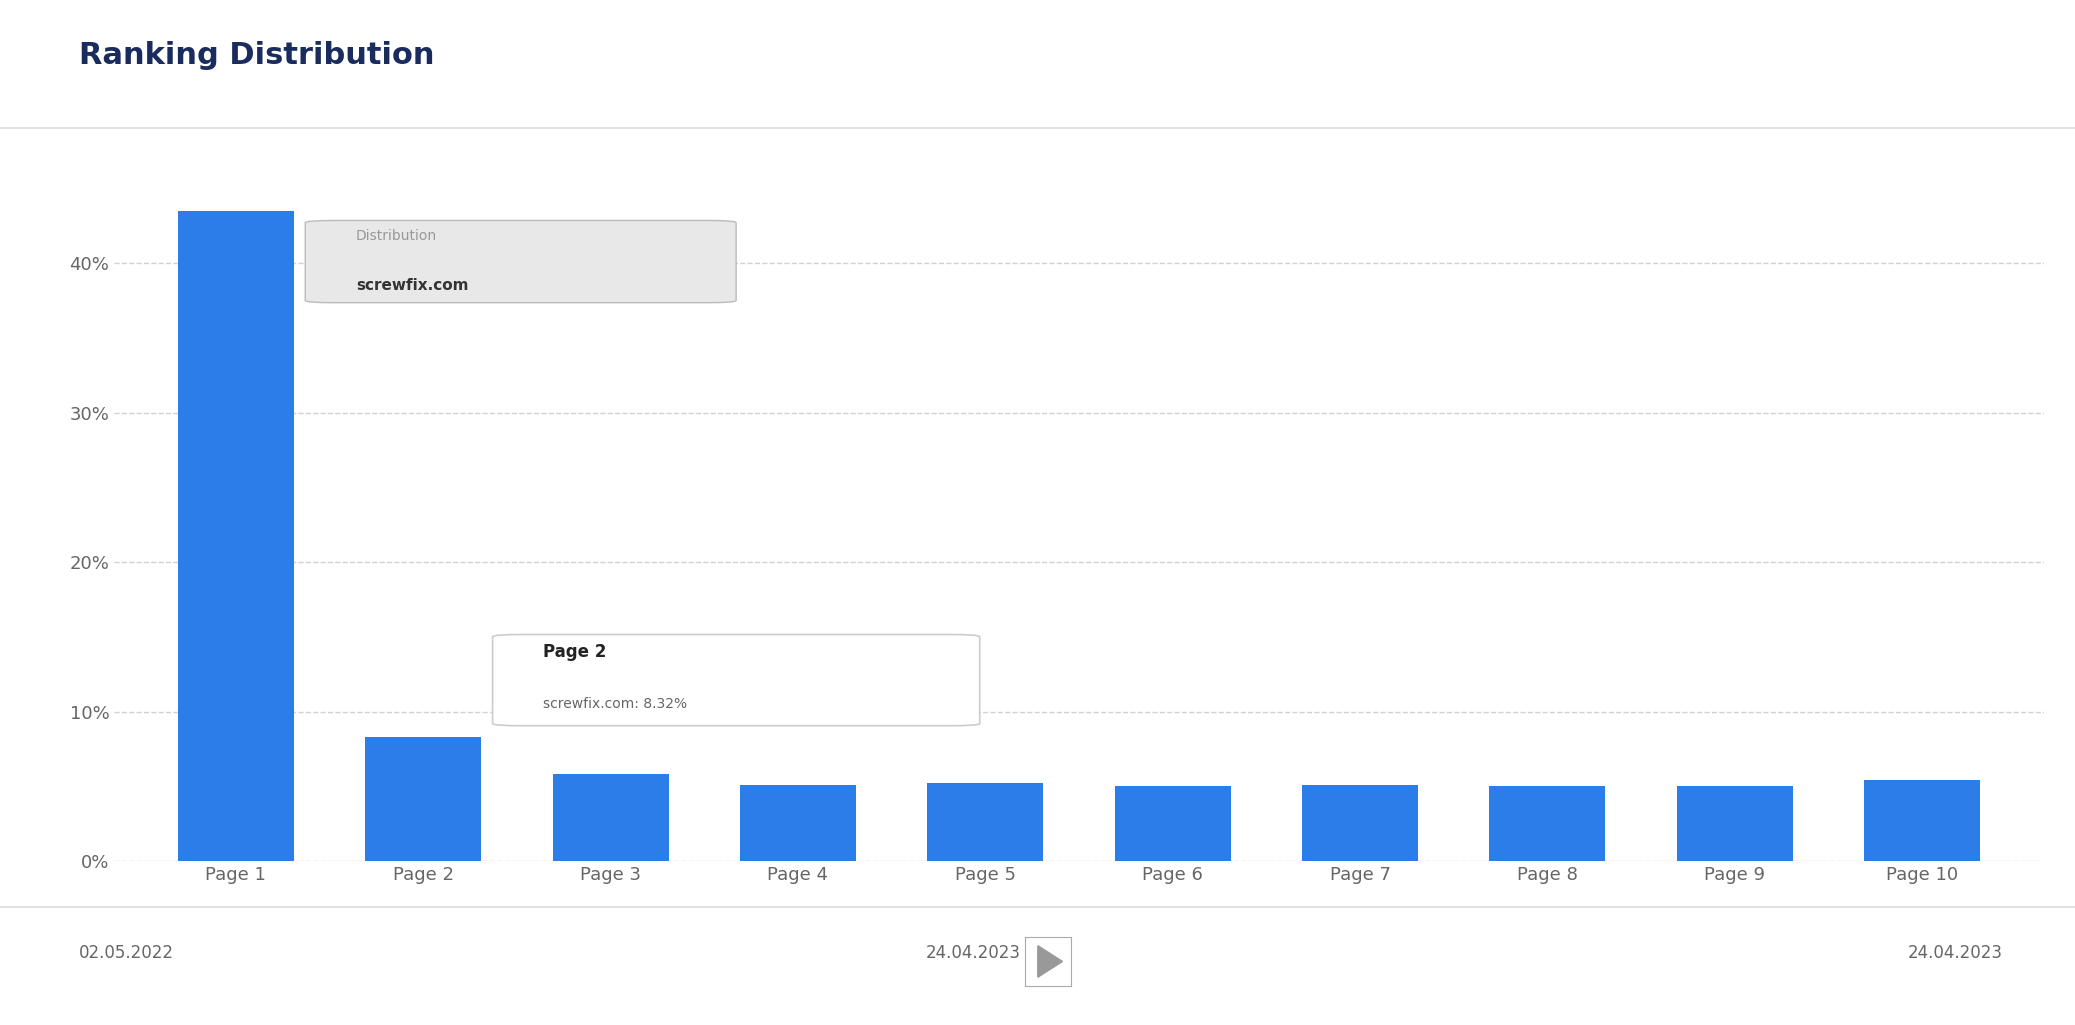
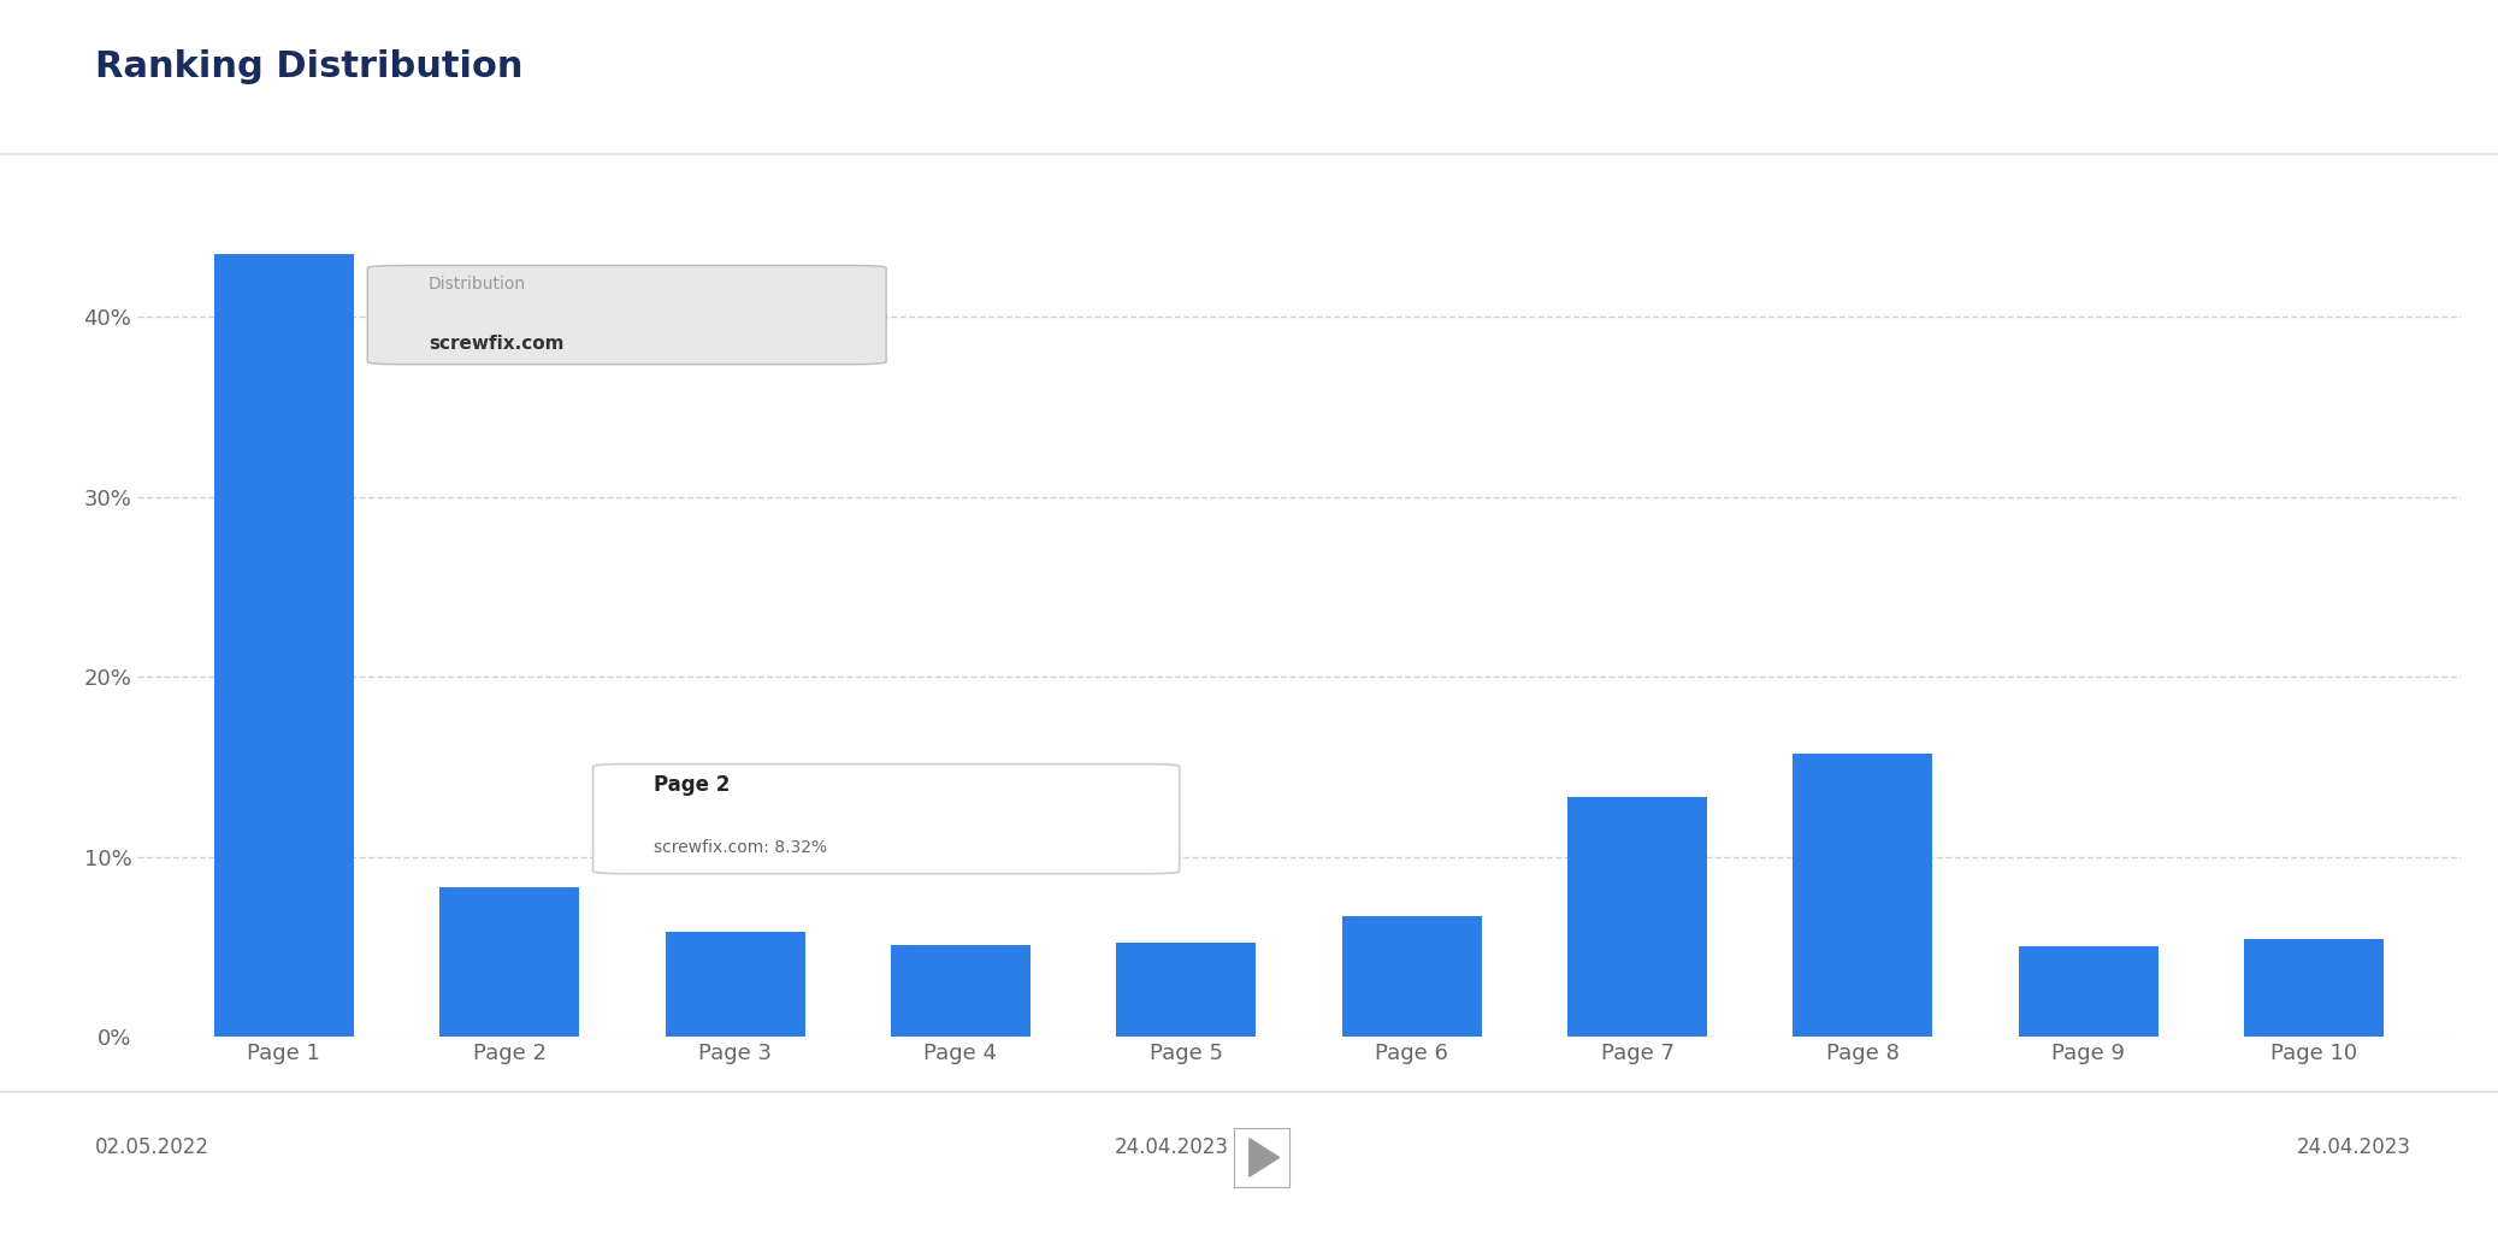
Page 6: 5.0% -> 6.7%
Page 7: 5.1% -> 13.3%
Page 8: 5.0% -> 15.7%
